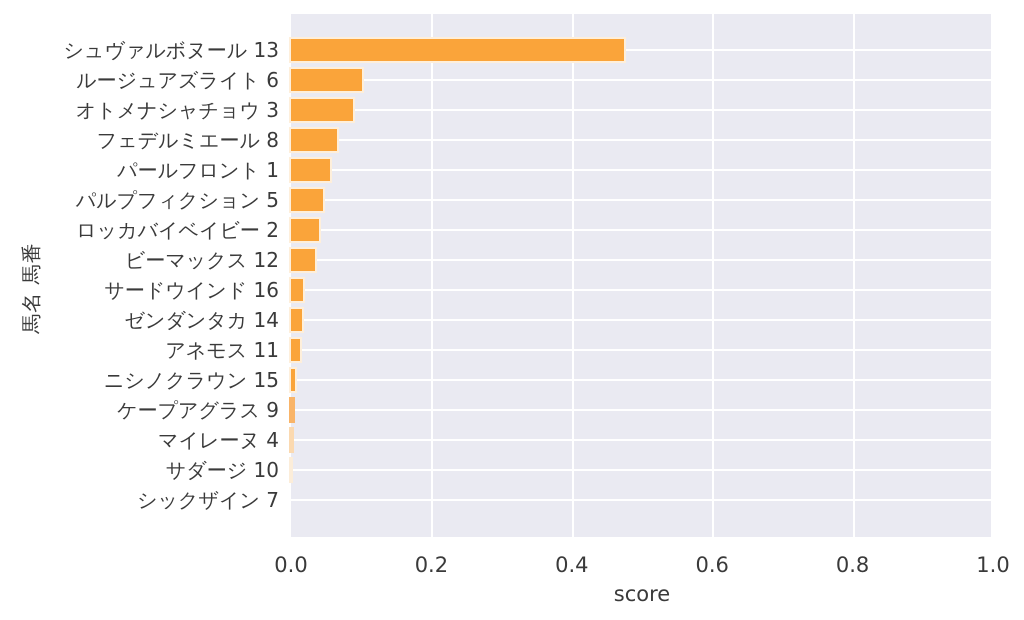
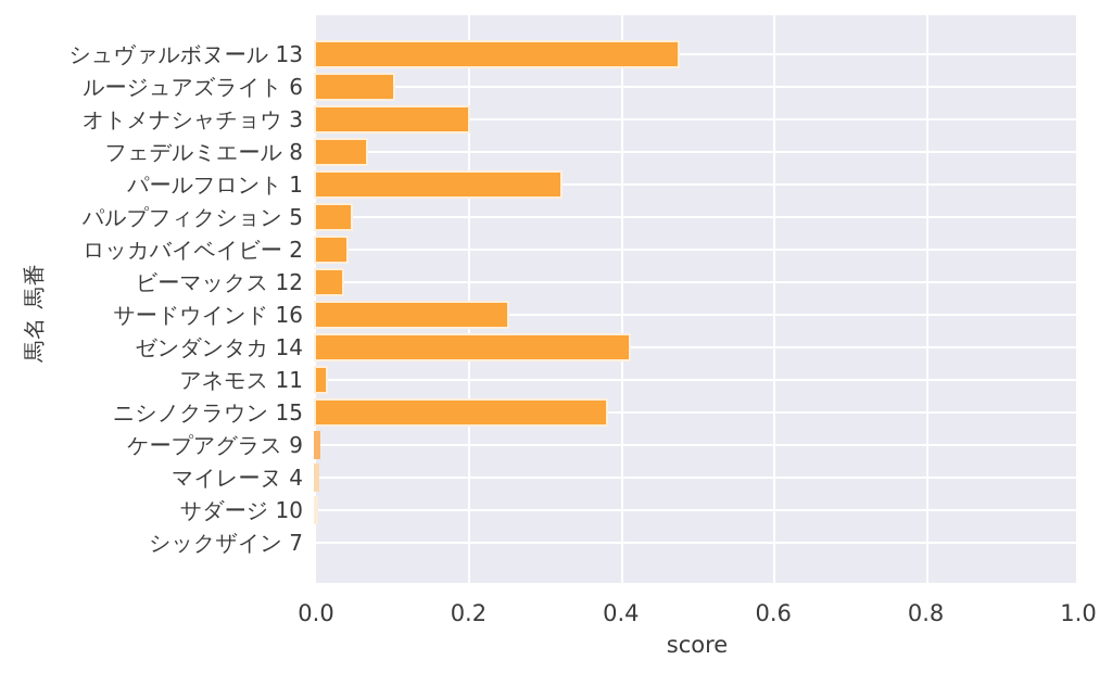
オトメナシャチョウ 3: 0.09 -> 0.20
パールフロント 1: 0.06 -> 0.32
サードウインド 16: 0.02 -> 0.25
ゼンダンタカ 14: 0.02 -> 0.41
ニシノクラウン 15: 0.01 -> 0.38
